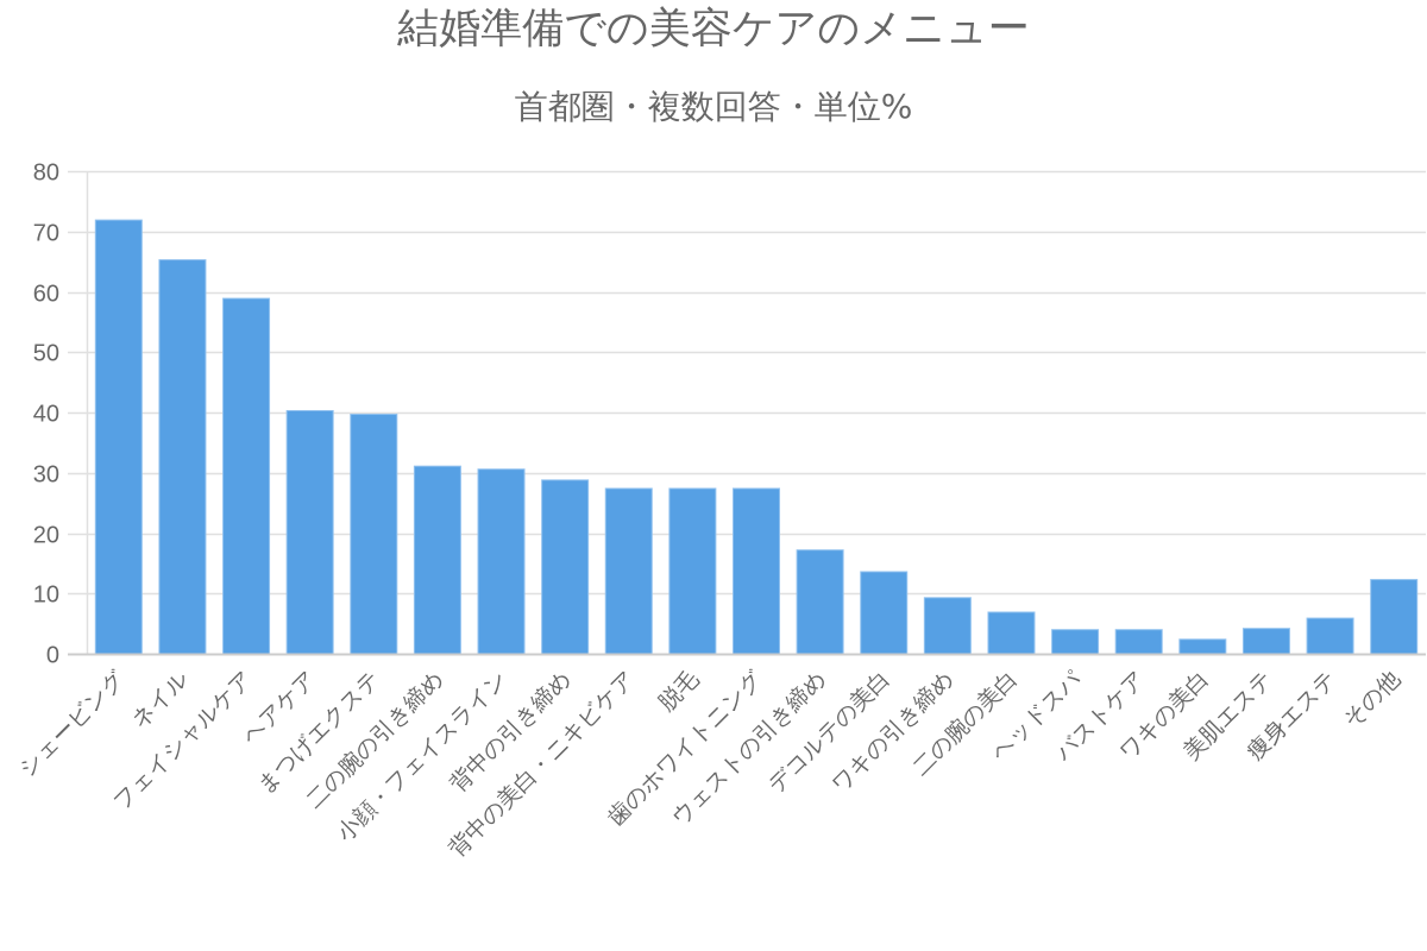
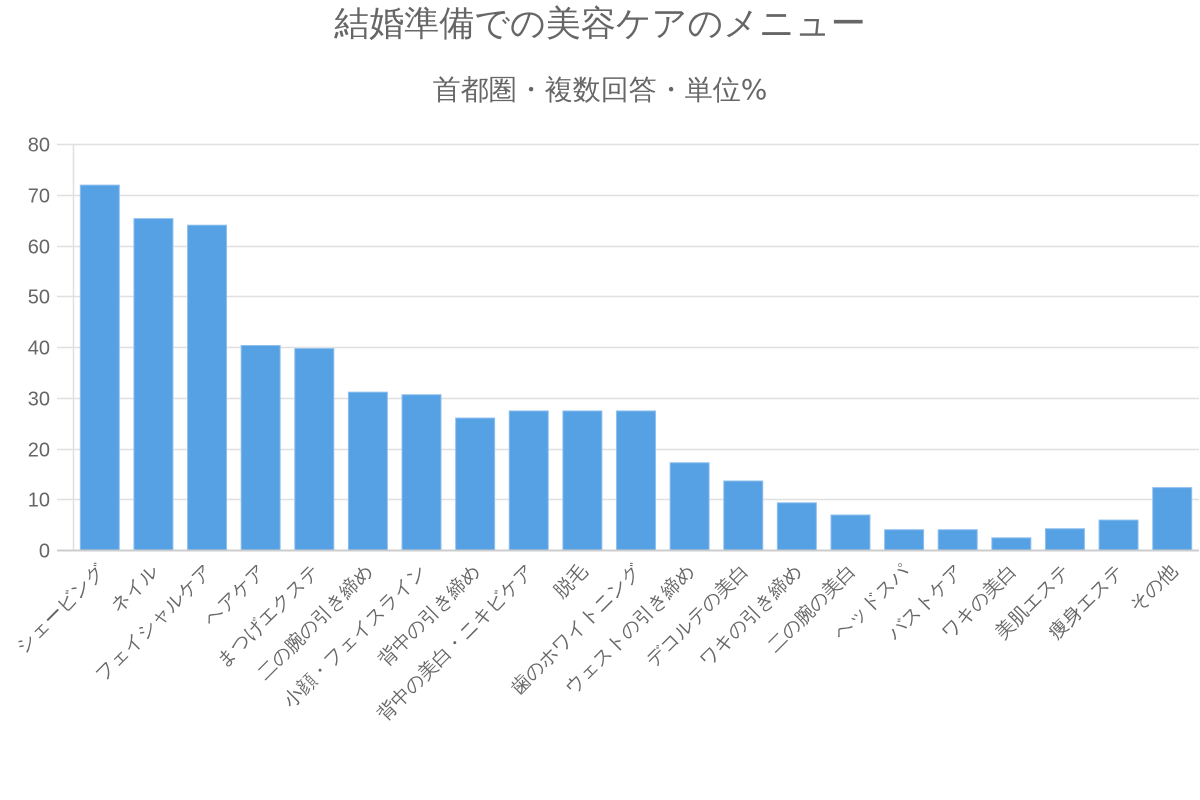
フェイシャルケア: 59 -> 64
背中の引き締め: 29 -> 26
